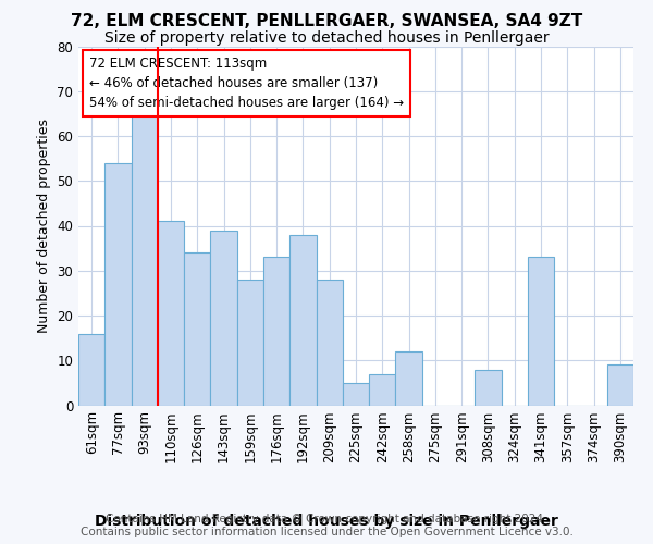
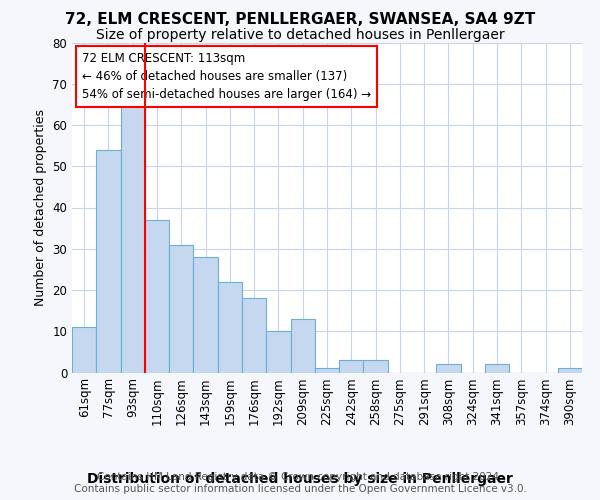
61sqm: 16 -> 11
110sqm: 41 -> 37
126sqm: 34 -> 31
143sqm: 39 -> 28
159sqm: 28 -> 22
176sqm: 33 -> 18
192sqm: 38 -> 10
209sqm: 28 -> 13
225sqm: 5 -> 1
242sqm: 7 -> 3
258sqm: 12 -> 3
308sqm: 8 -> 2
341sqm: 33 -> 2
390sqm: 9 -> 1
